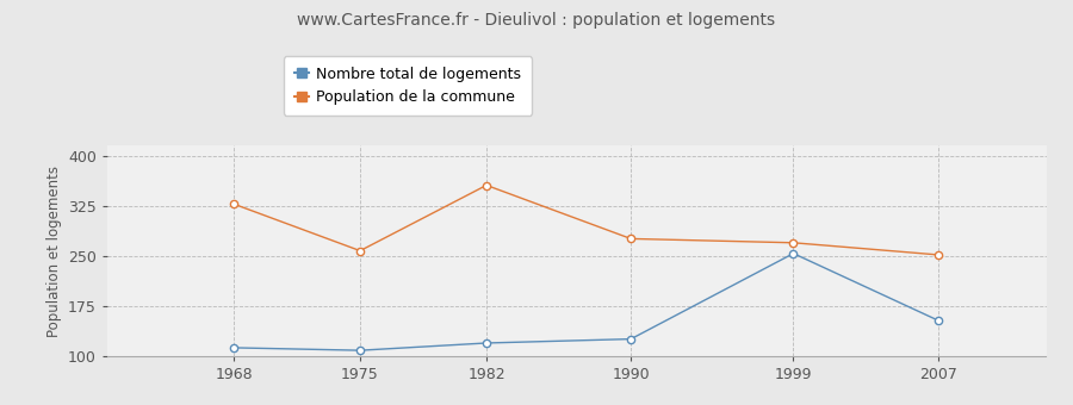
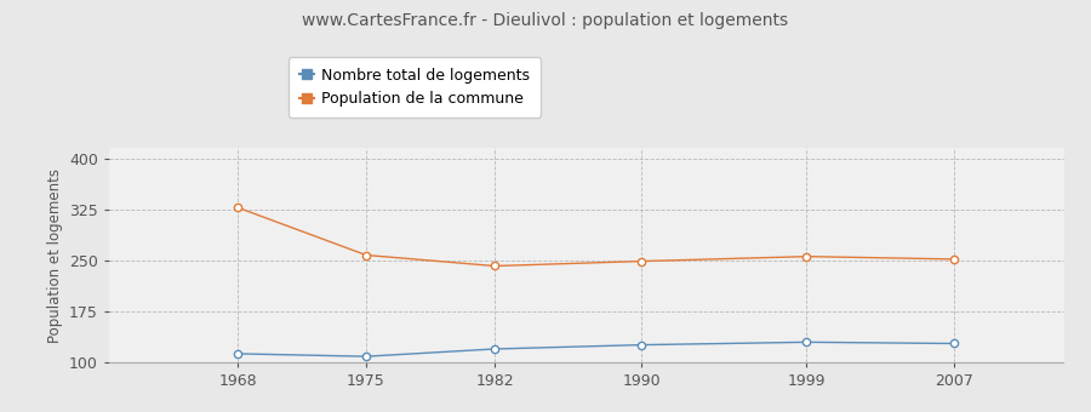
Population de la commune/1982: 356 -> 242
Population de la commune/1990: 276 -> 249
Nombre total de logements/1999: 254 -> 130
Population de la commune/1999: 270 -> 256
Nombre total de logements/2007: 154 -> 128
